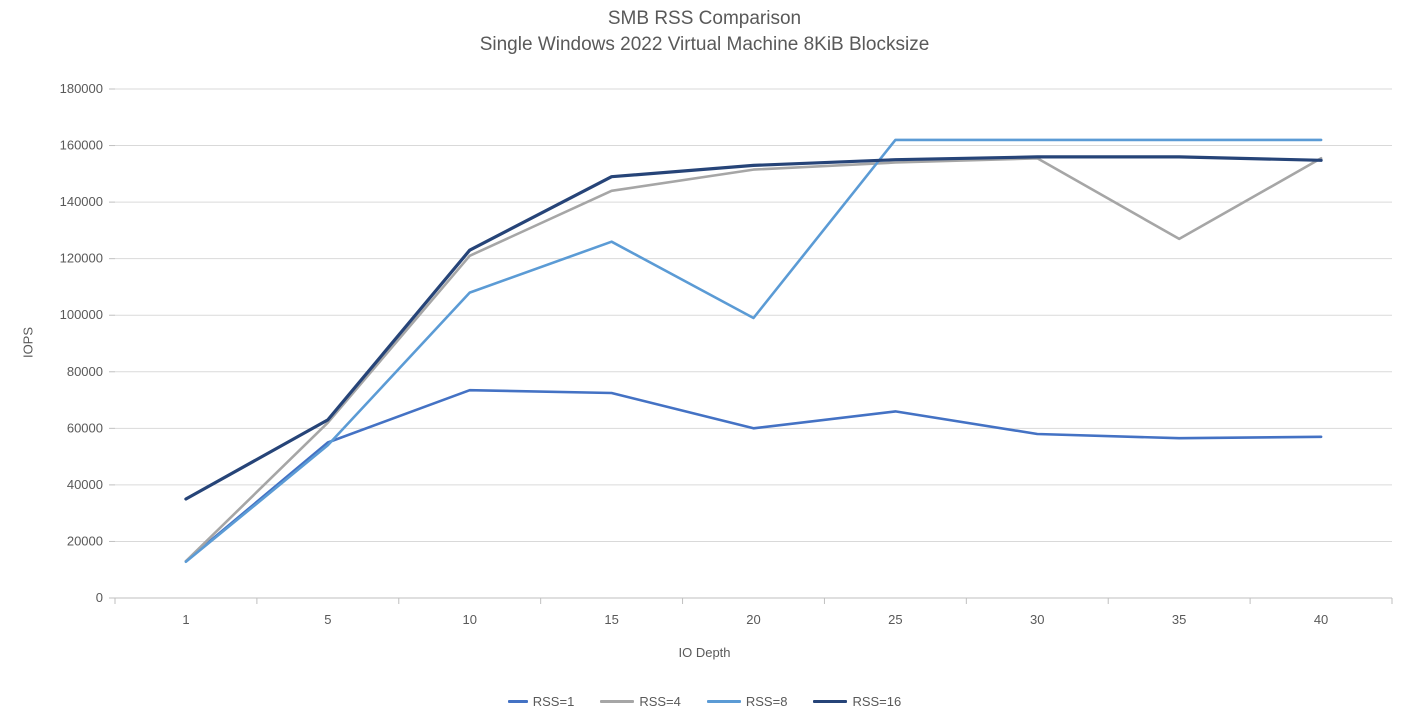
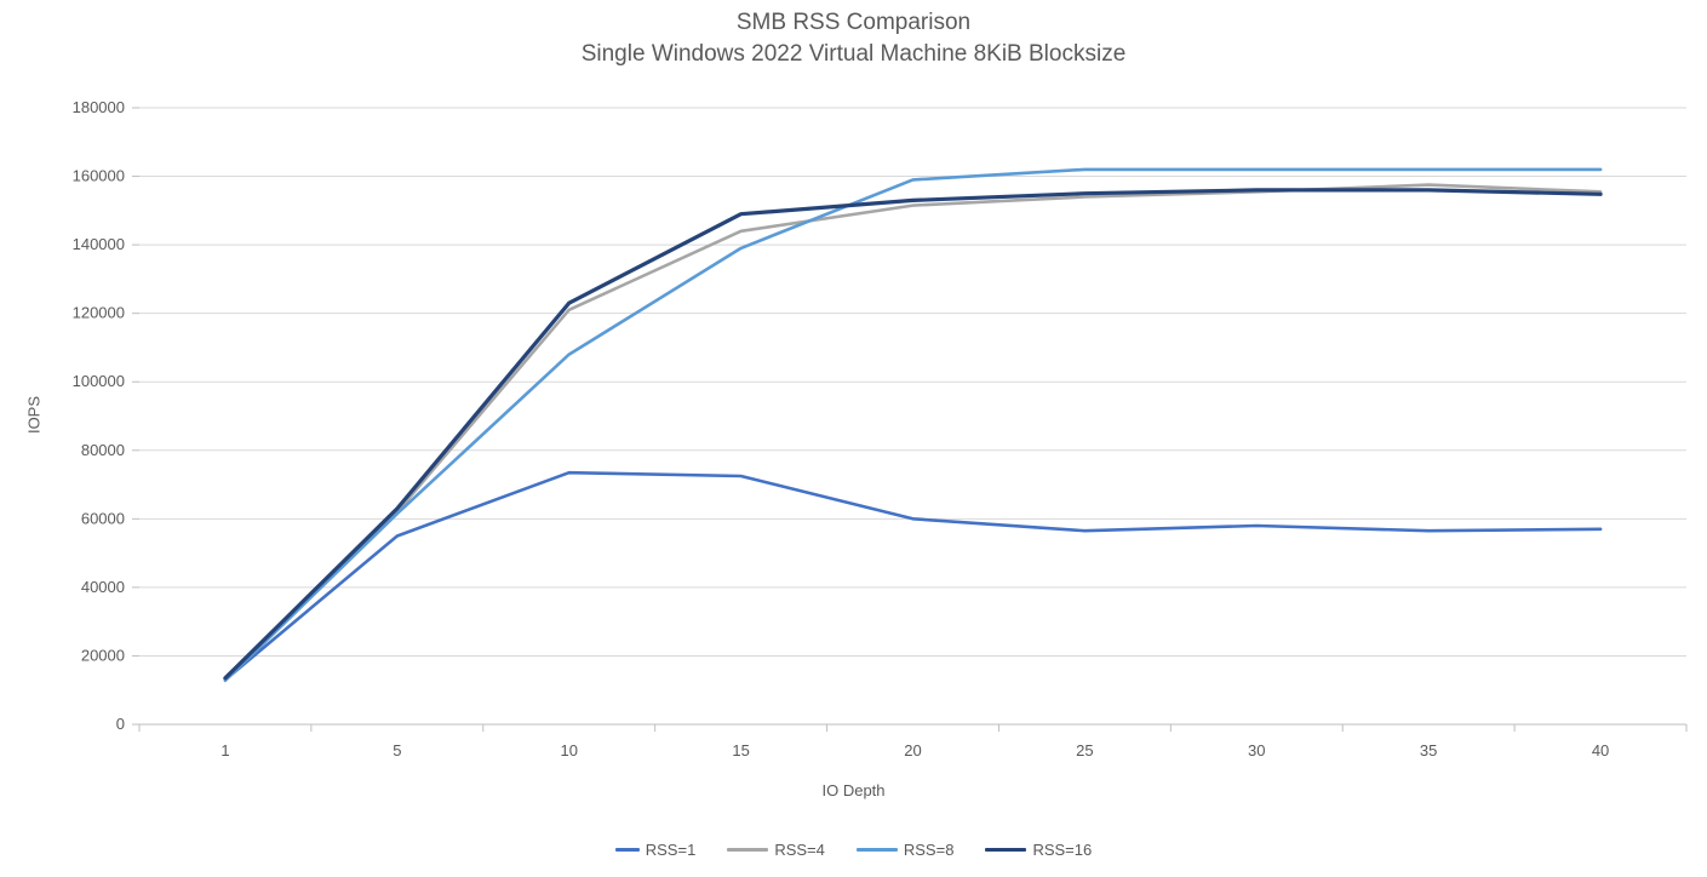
RSS=16/1: 35000 -> 14000
RSS=8/5: 54000 -> 62000
RSS=8/15: 126000 -> 139000
RSS=8/20: 99000 -> 159000
RSS=1/25: 66000 -> 56000
RSS=4/35: 127000 -> 158000
